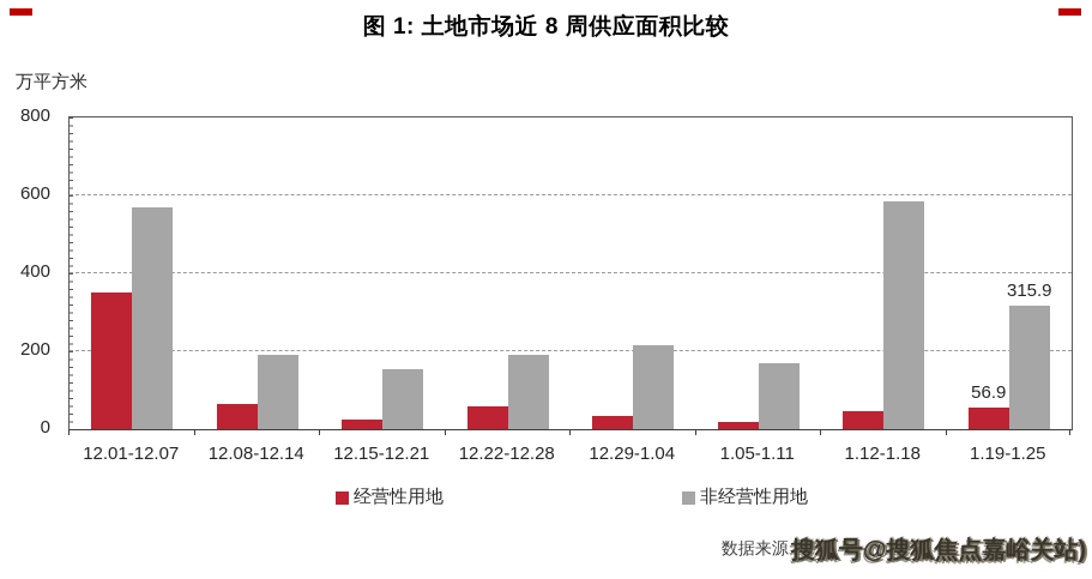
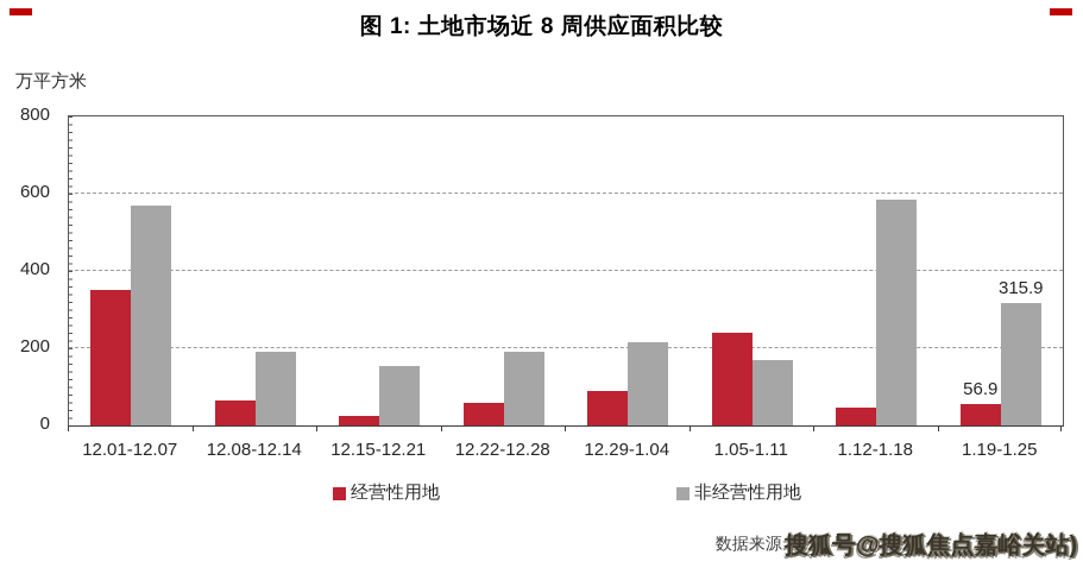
经营性用地/12.29-1.04: 40 -> 90
经营性用地/1.05-1.11: 20 -> 240
